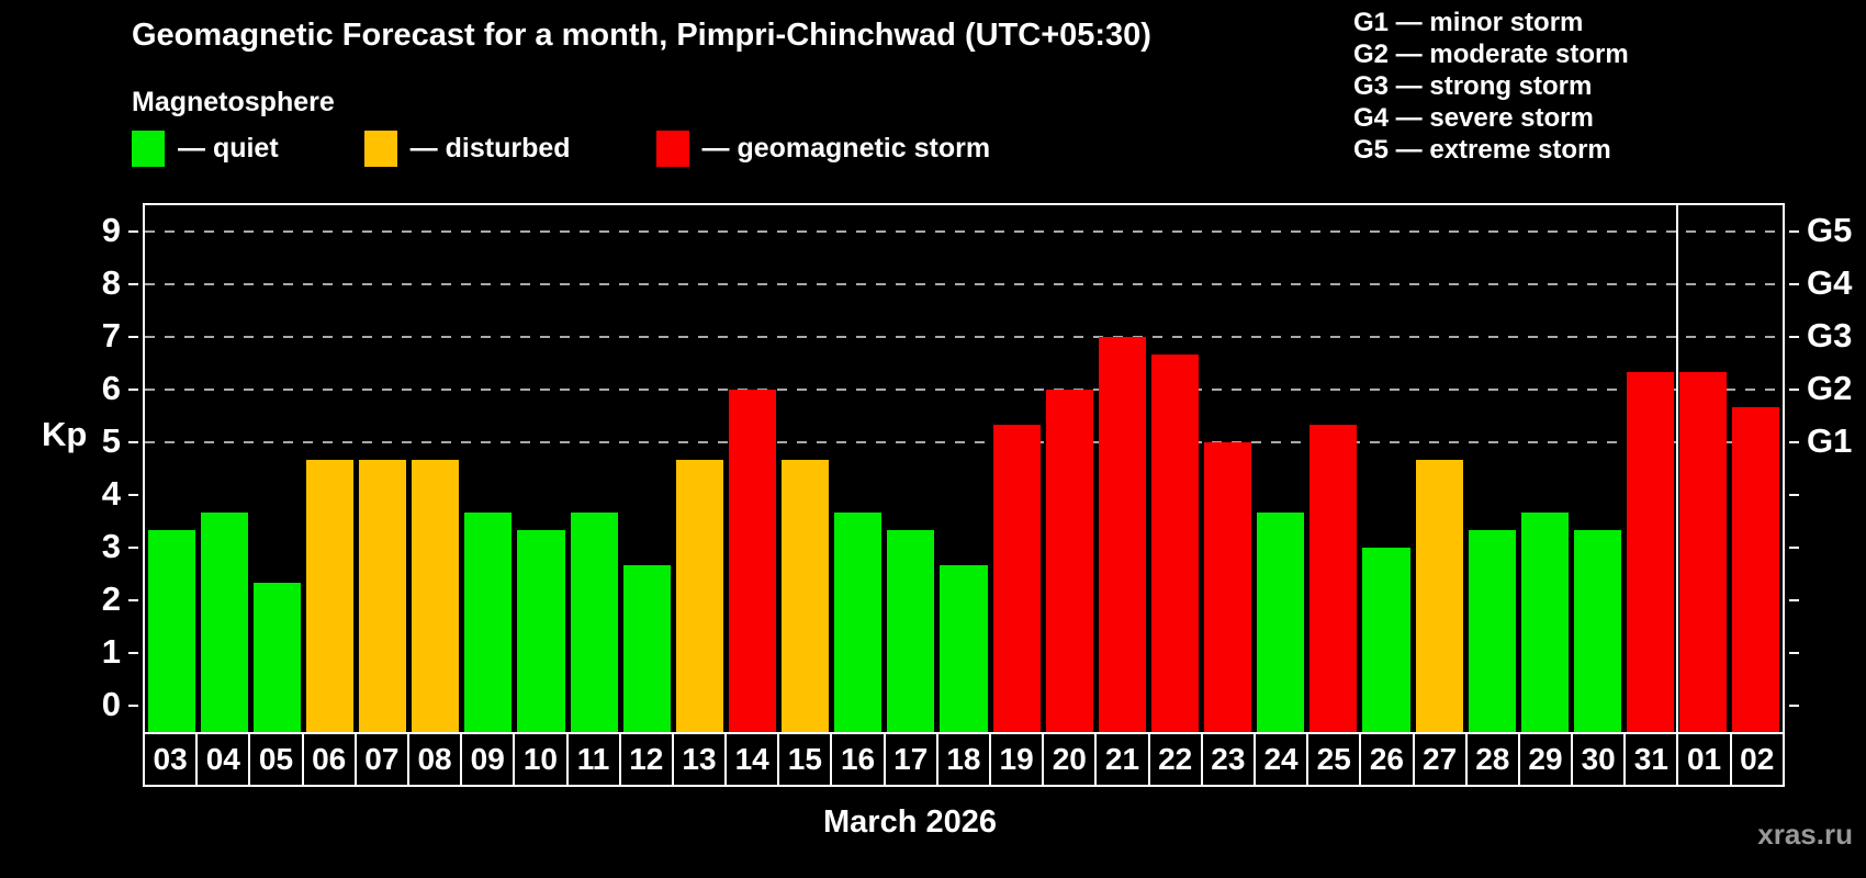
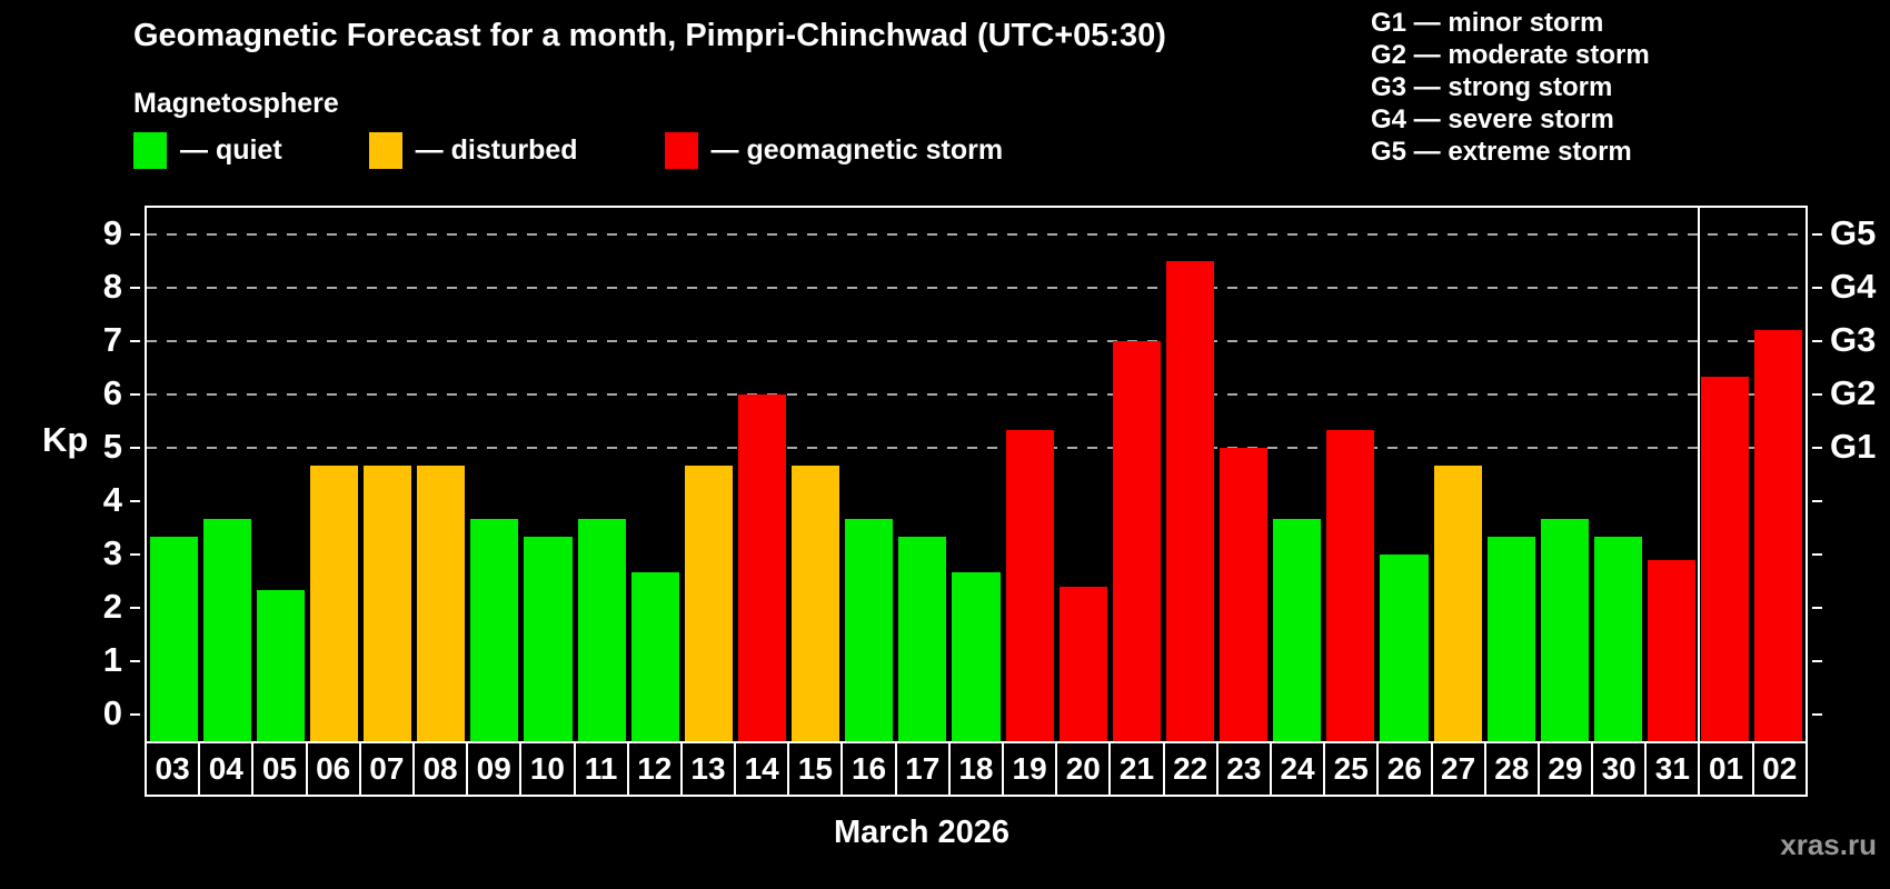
20: 6.0 -> 2.4
22: 6.7 -> 8.5
31: 6.3 -> 2.9
02: 5.7 -> 7.2
